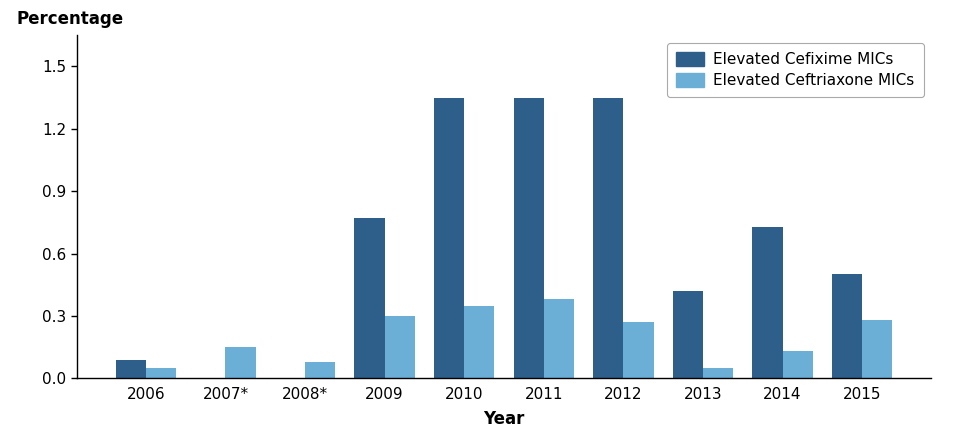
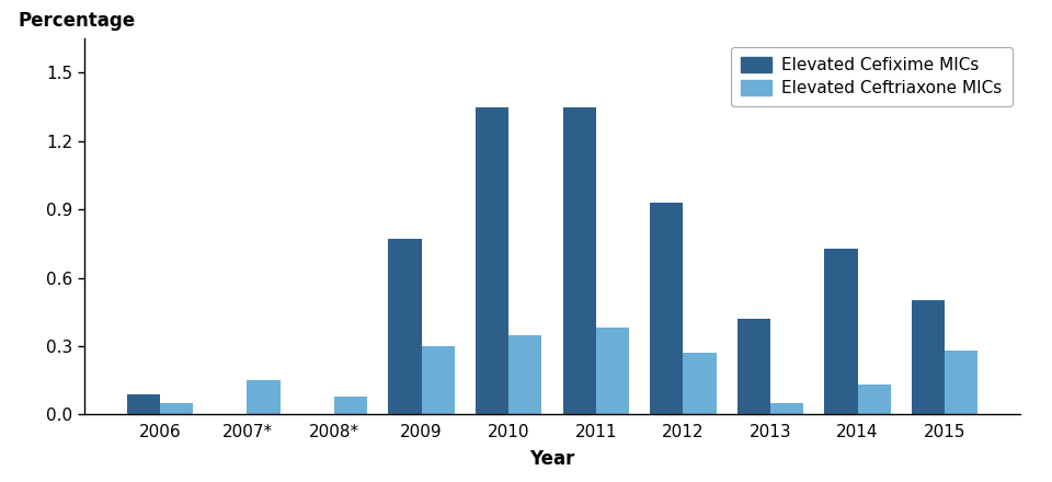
Elevated Cefixime MICs/2012: 1.35 -> 0.93
